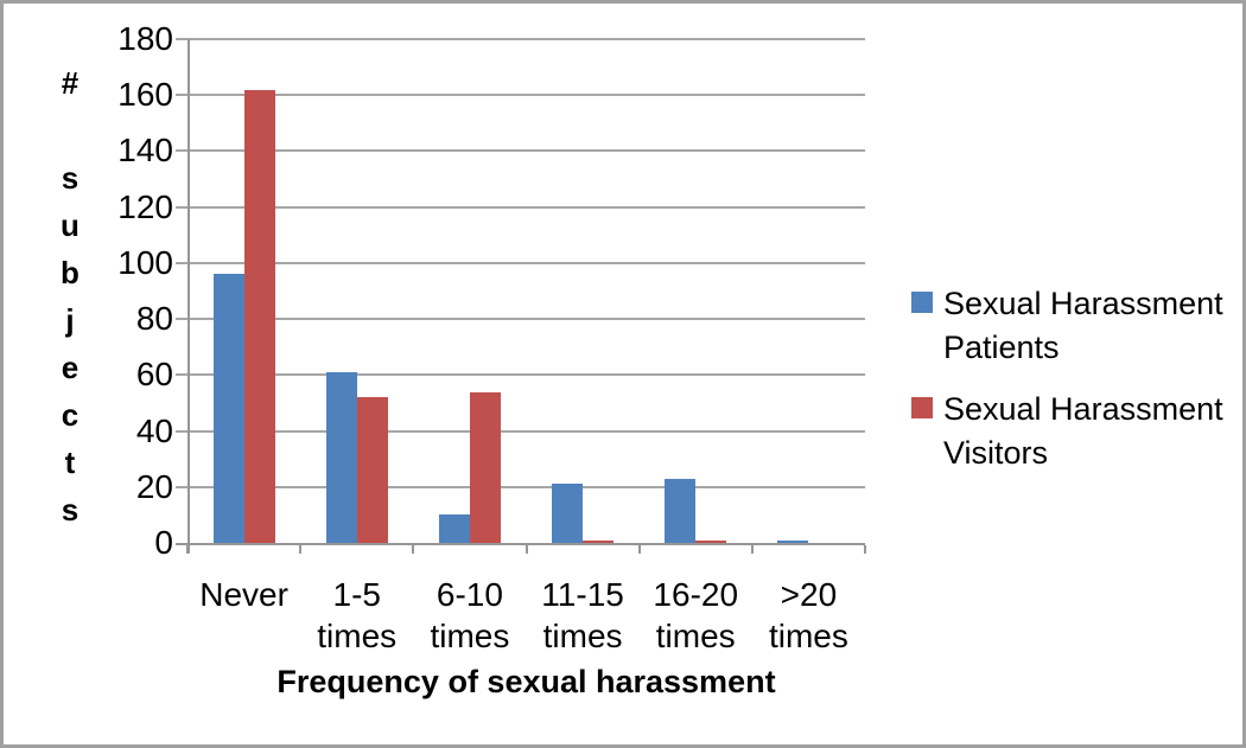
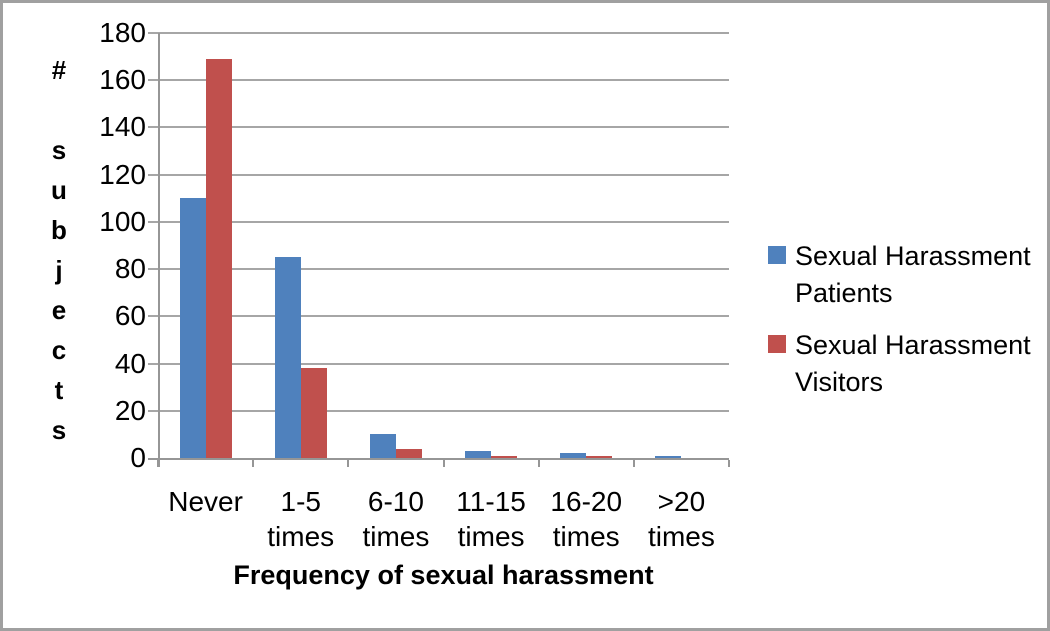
Sexual Harassment Patients/Never: 96 -> 110
Sexual Harassment Visitors/Never: 162 -> 169
Sexual Harassment Patients/1-5 times: 61 -> 85
Sexual Harassment Visitors/1-5 times: 52 -> 38
Sexual Harassment Visitors/6-10 times: 54 -> 4
Sexual Harassment Patients/11-15 times: 21 -> 3
Sexual Harassment Patients/16-20 times: 23 -> 2
